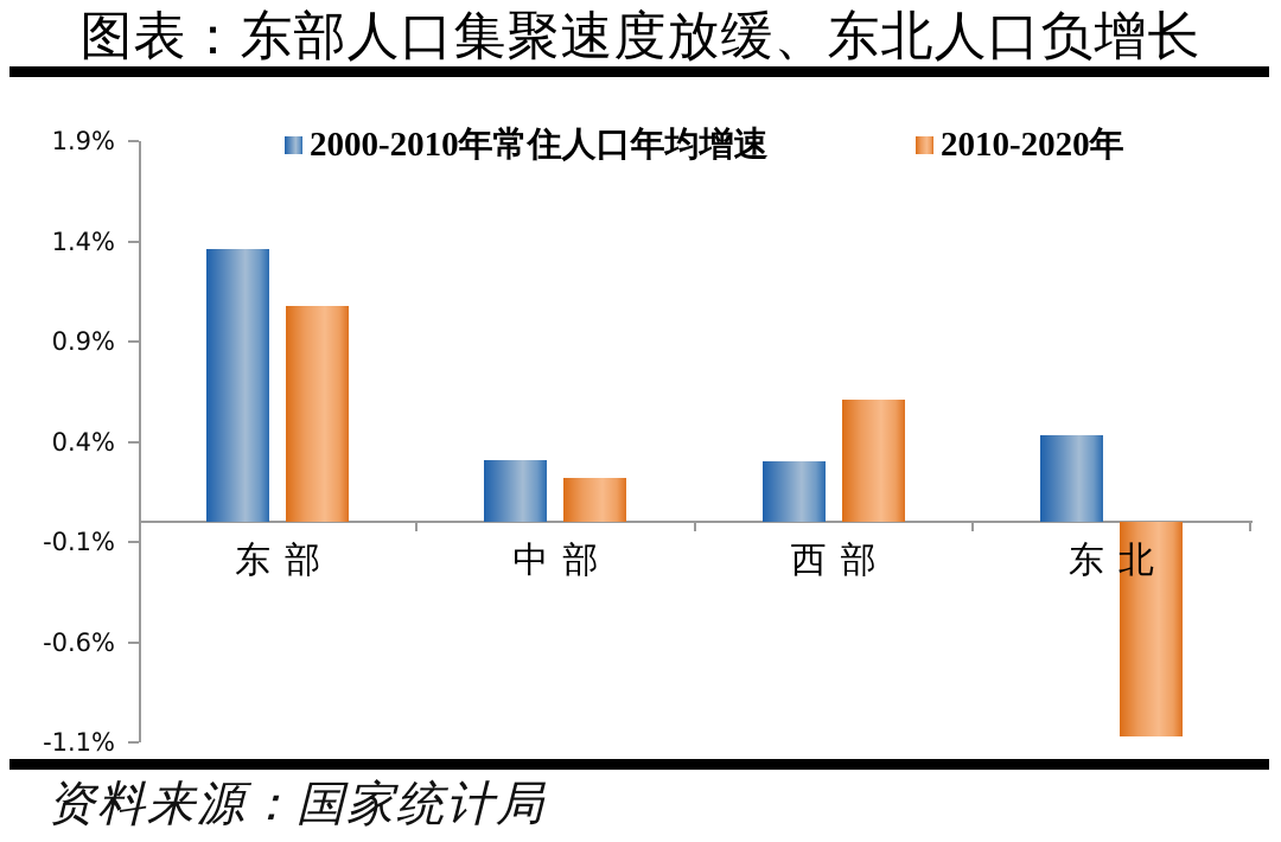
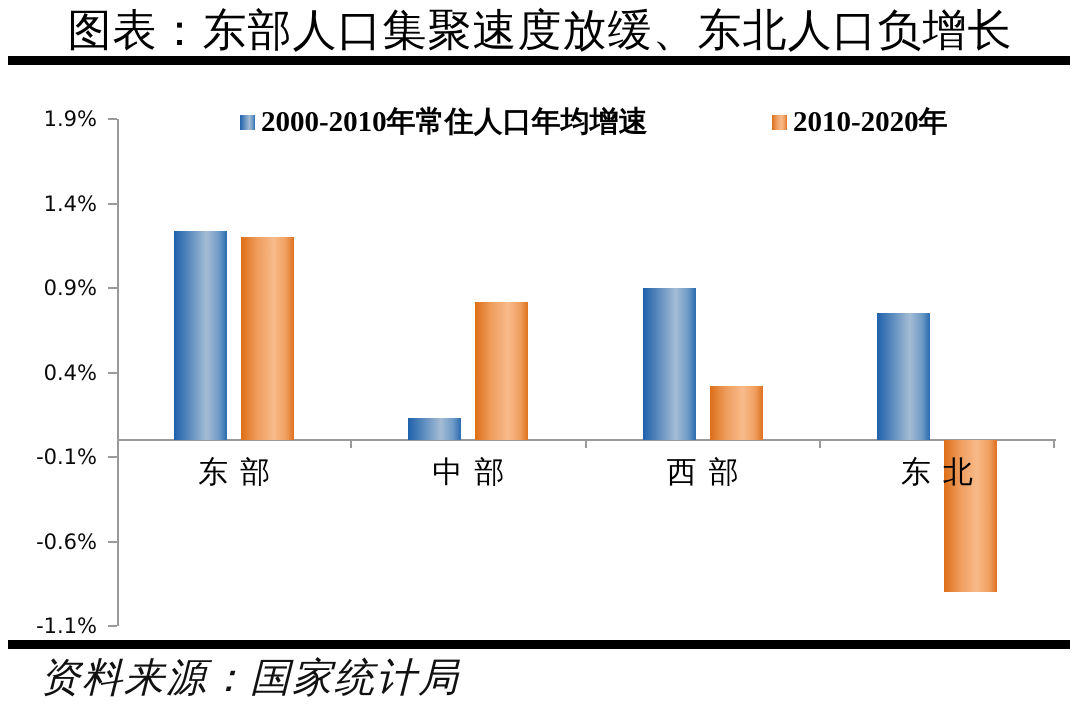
2000-2010年常住人口年均增速/东部: 1.36% -> 1.24%
2010-2020年/东部: 1.08% -> 1.20%
2000-2010年常住人口年均增速/中部: 0.31% -> 0.13%
2010-2020年/中部: 0.22% -> 0.82%
2000-2010年常住人口年均增速/西部: 0.30% -> 0.90%
2010-2020年/西部: 0.61% -> 0.32%
2000-2010年常住人口年均增速/东北: 0.43% -> 0.75%
2010-2020年/东北: -1.07% -> -0.90%
